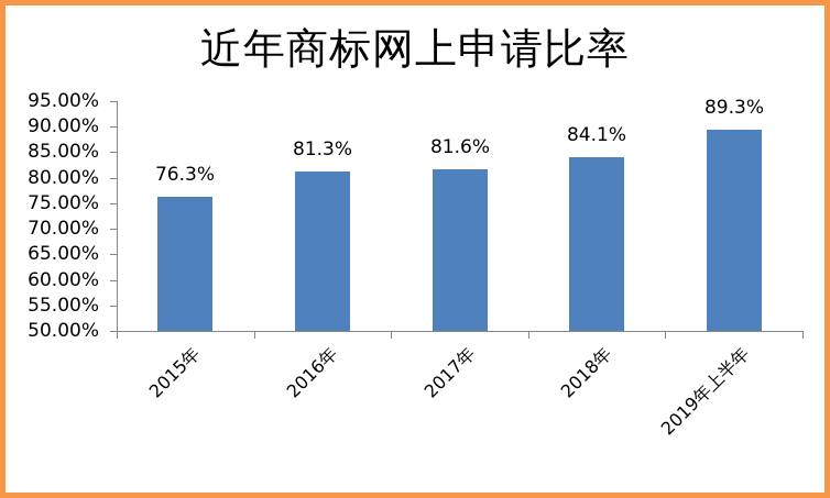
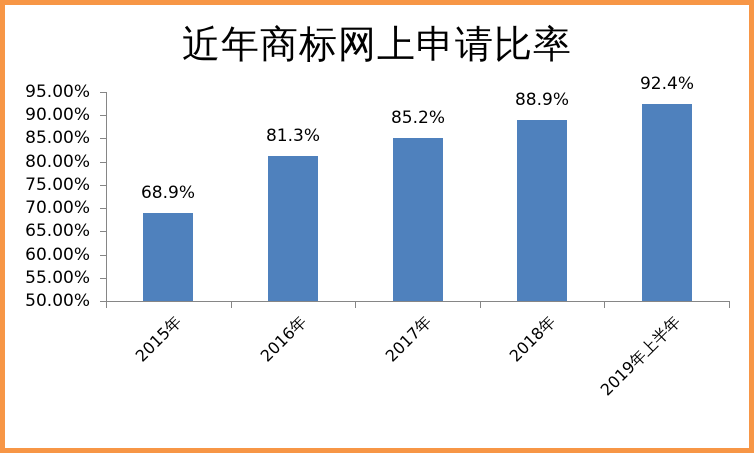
2015年: 76.3% -> 68.9%
2017年: 81.6% -> 85.2%
2018年: 84.1% -> 88.9%
2019年上半年: 89.3% -> 92.4%
